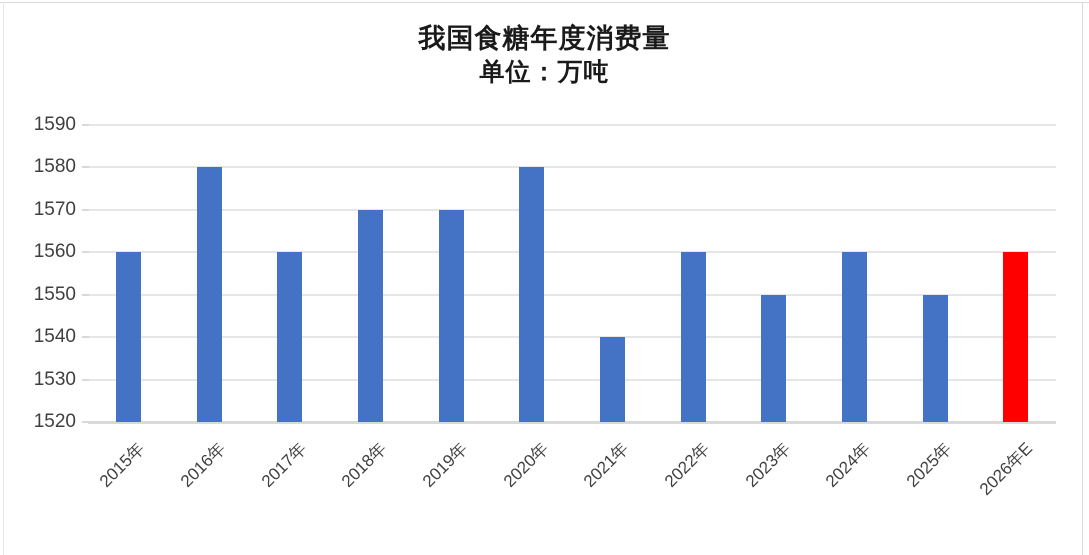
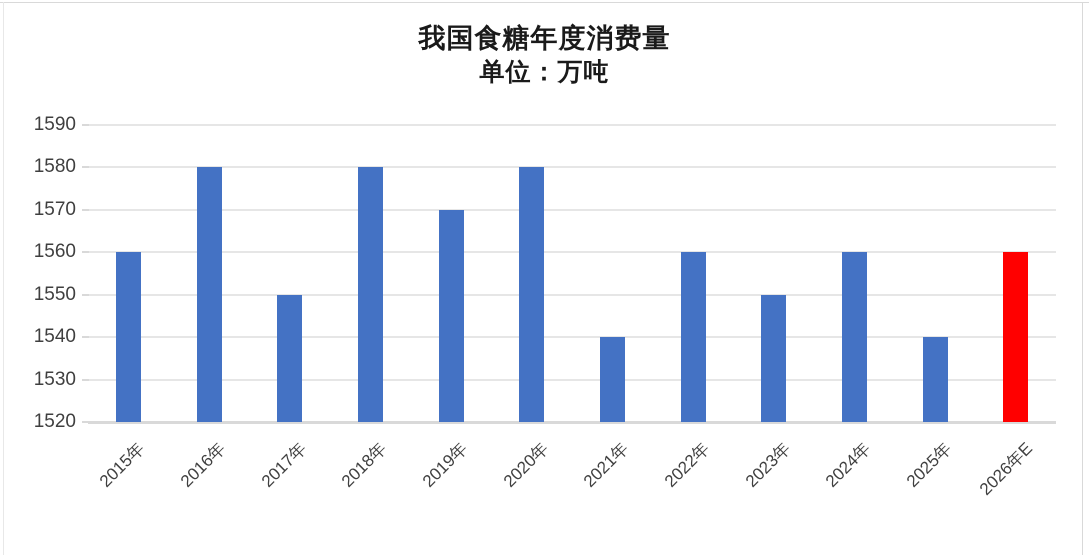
2017年: 1560 -> 1550
2018年: 1570 -> 1580
2025年: 1550 -> 1540
